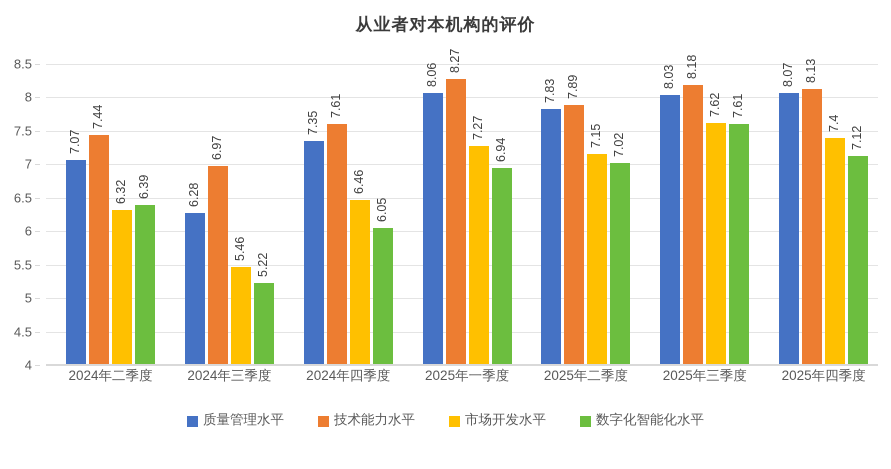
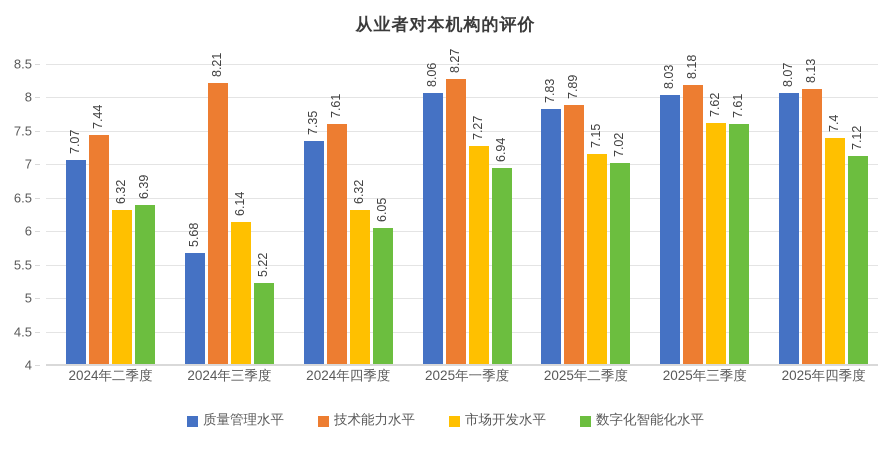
质量管理水平/2024年三季度: 6.28 -> 5.68
技术能力水平/2024年三季度: 6.97 -> 8.21
市场开发水平/2024年三季度: 5.46 -> 6.14
市场开发水平/2024年四季度: 6.46 -> 6.32
